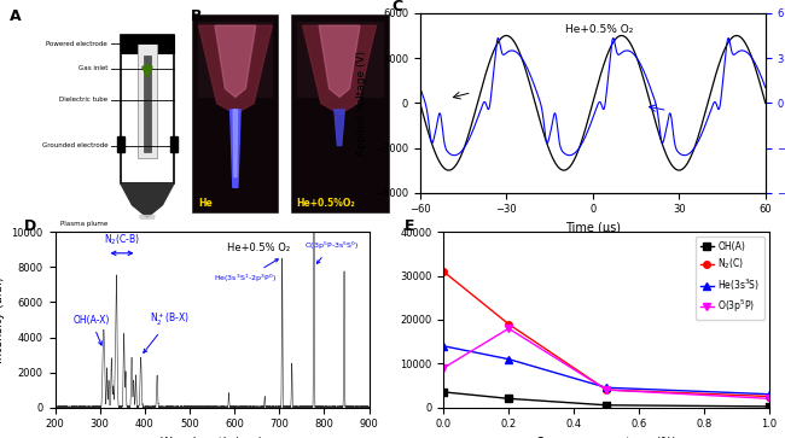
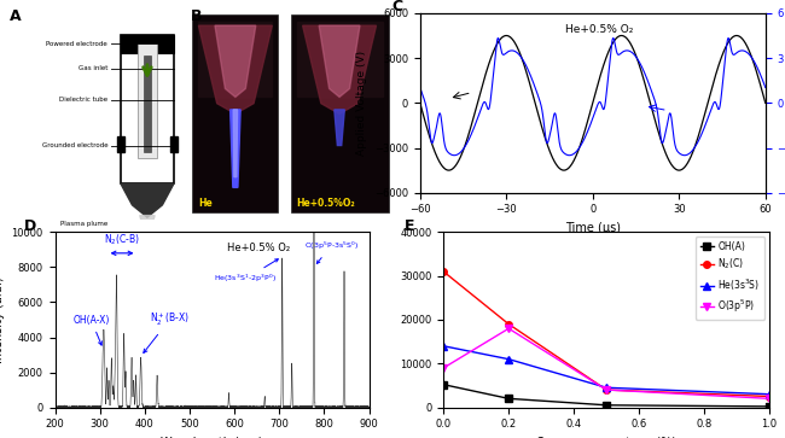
OH(A)/0.0: 3500 -> 5200
